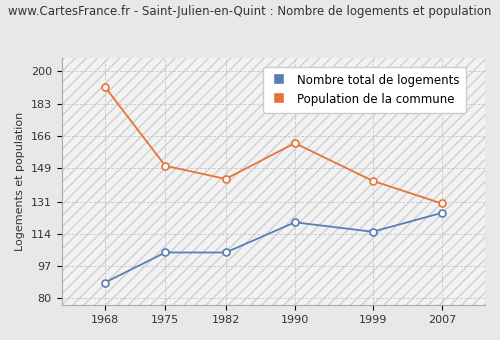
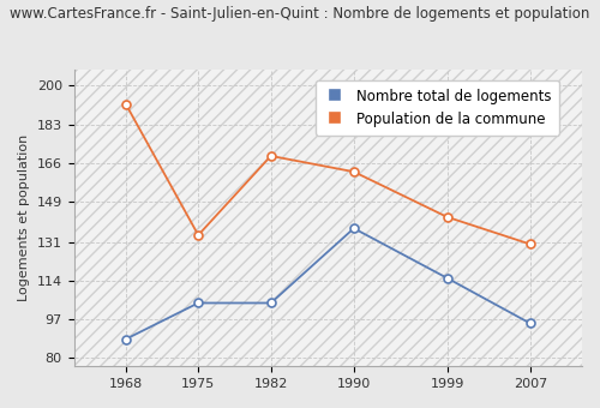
Population de la commune/1975: 150 -> 134
Population de la commune/1982: 143 -> 169
Nombre total de logements/1990: 120 -> 137
Nombre total de logements/2007: 125 -> 95
